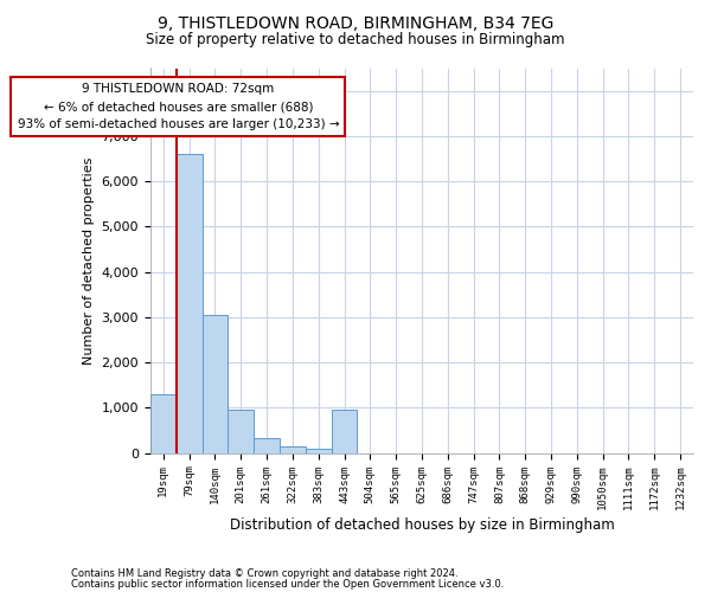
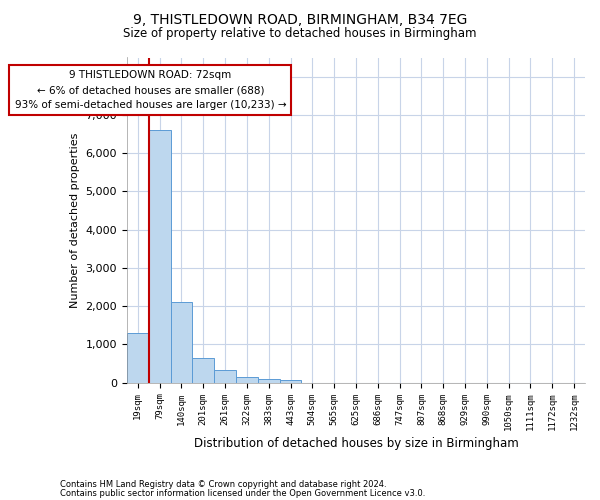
140sqm: 3,050 -> 2,100
201sqm: 950 -> 650
443sqm: 950 -> 80
